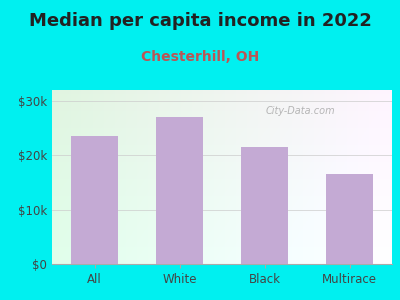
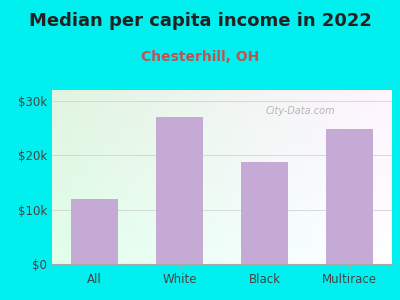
All: $23.5k -> $12.0k
Black: $21.5k -> $18.8k
Multirace: $16.5k -> $24.8k
